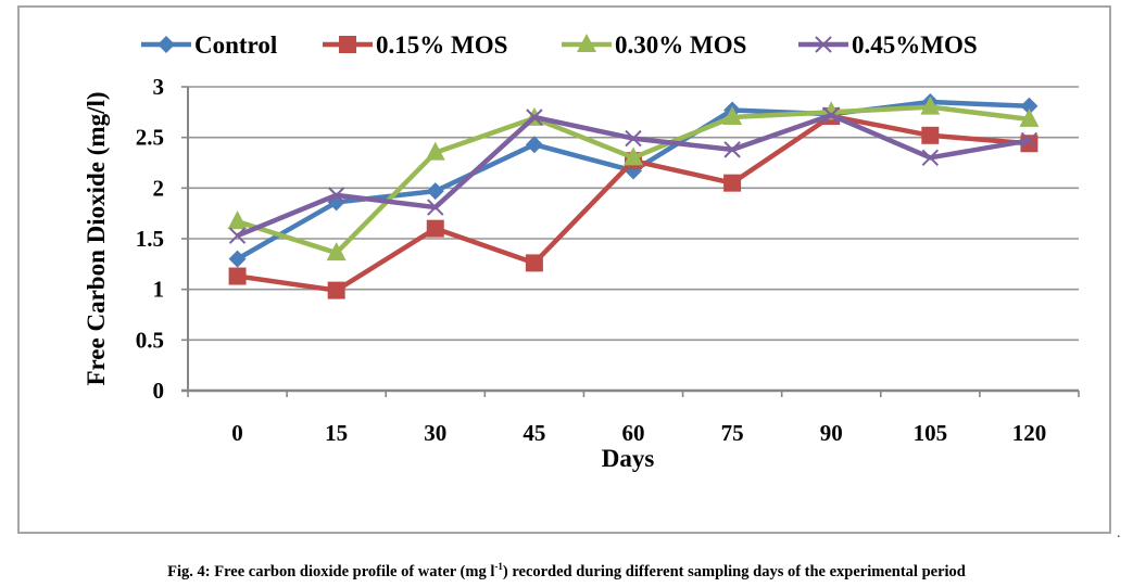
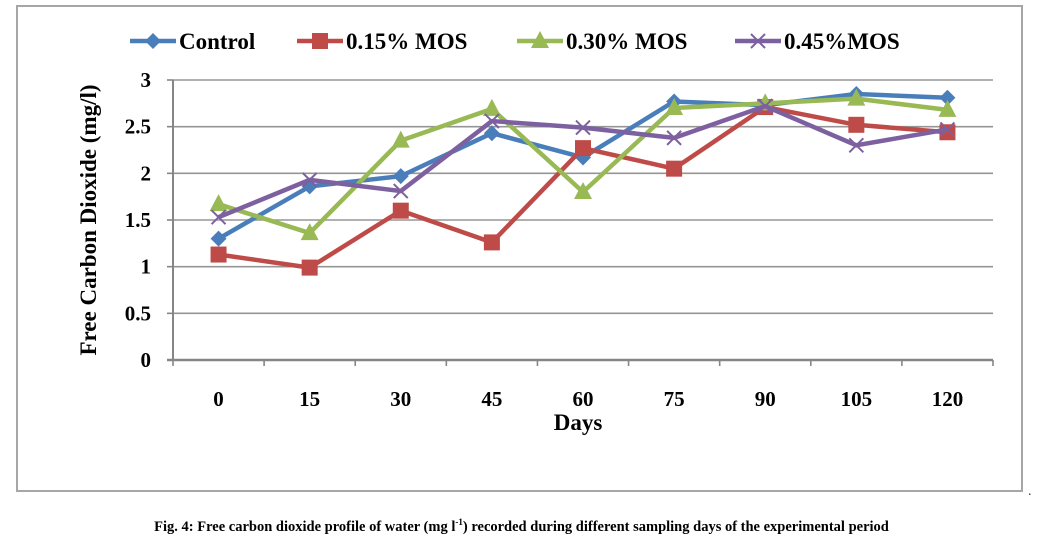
0.45%MOS/45: 2.7 -> 2.6
0.30% MOS/60: 2.3 -> 1.8
